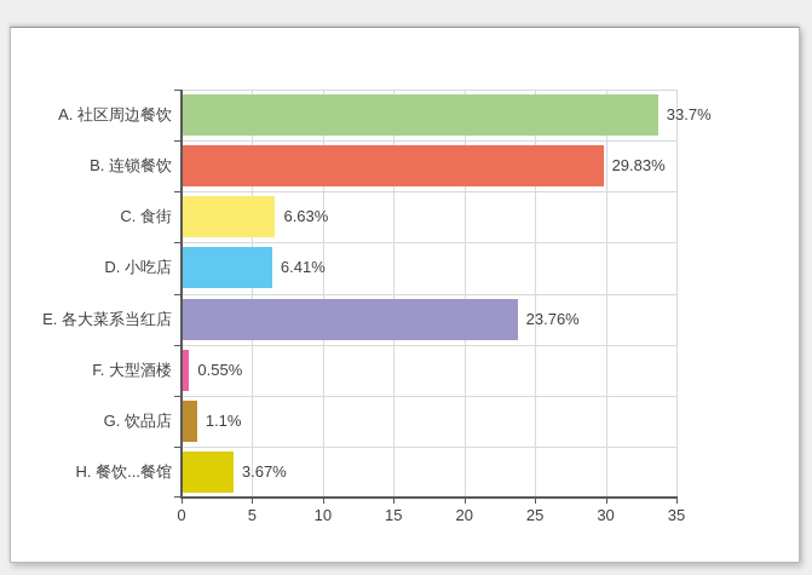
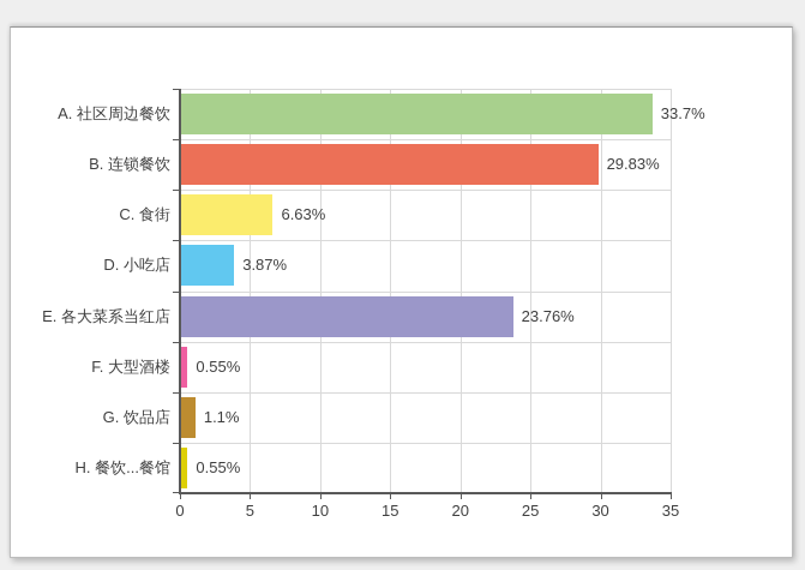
D. 小吃店: 6.41% -> 3.87%
H. 餐饮...餐馆: 3.67% -> 0.55%
